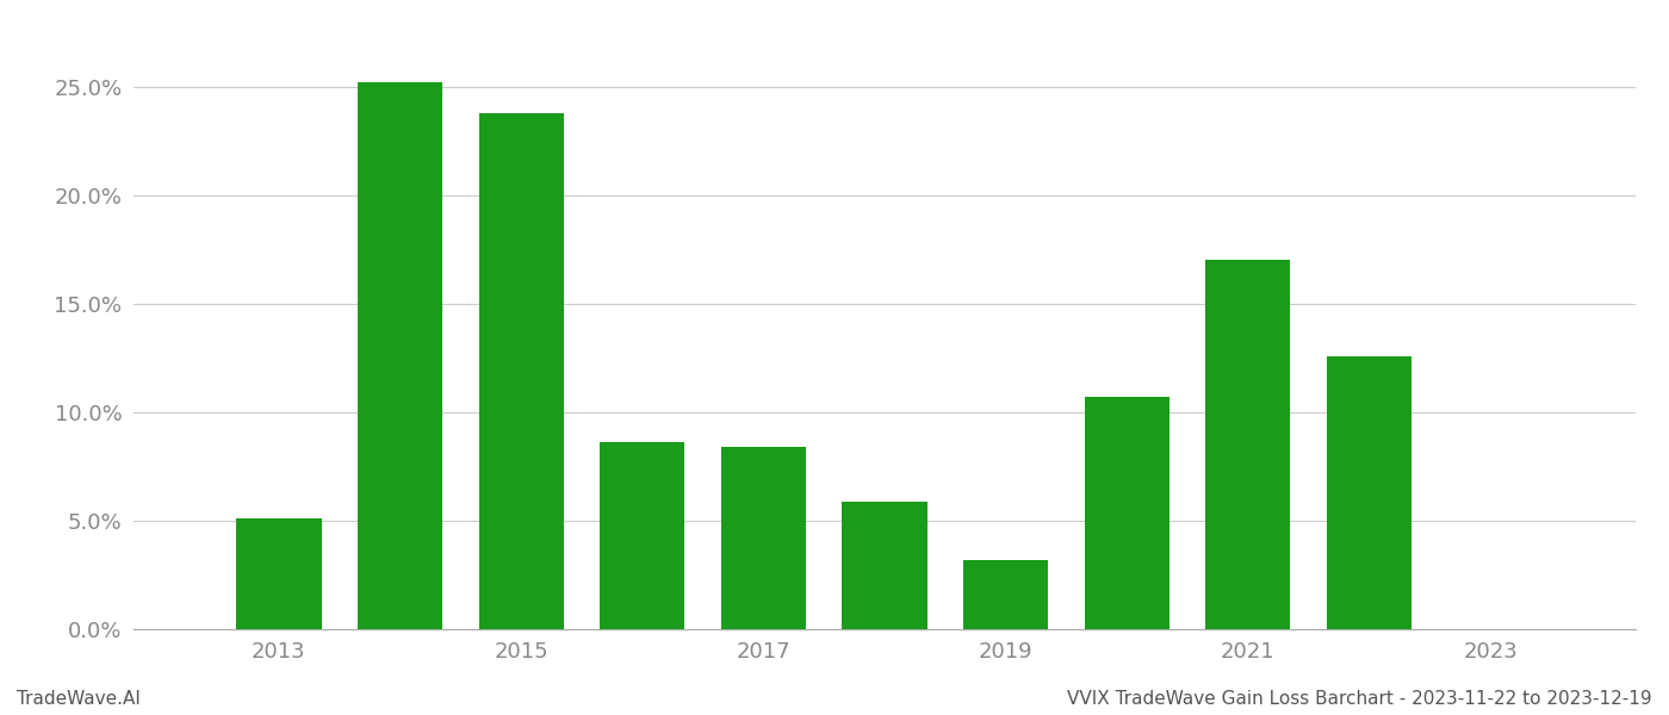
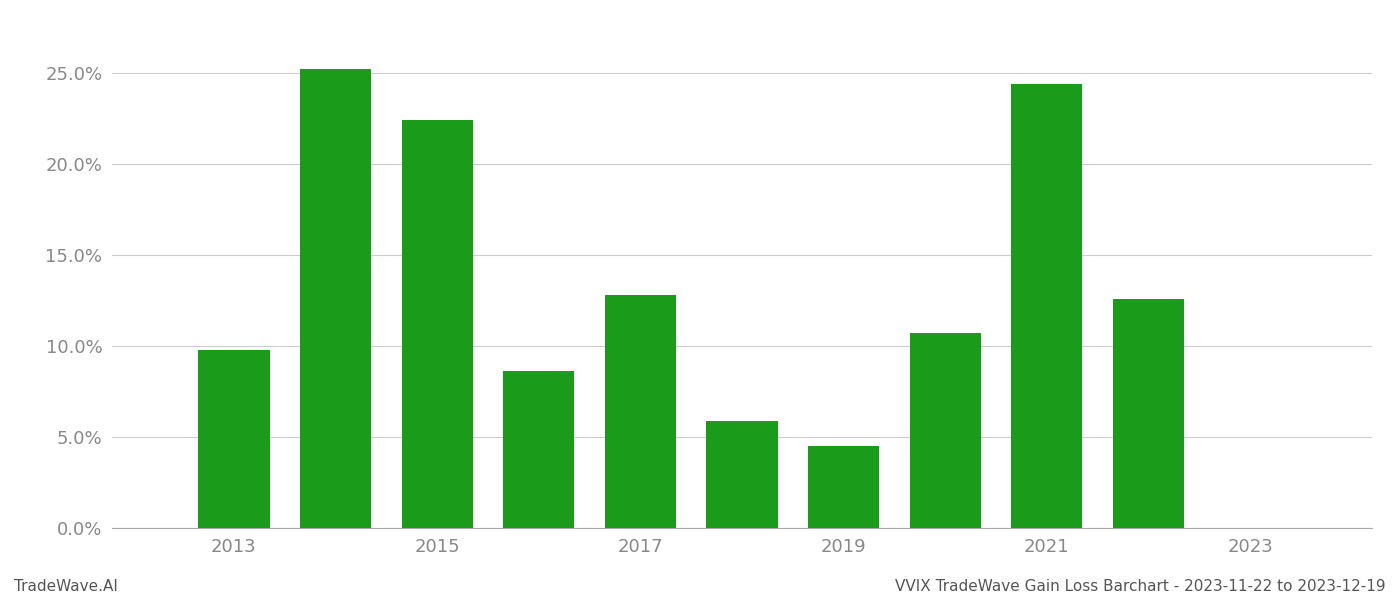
2013: 5.1% -> 9.8%
2015: 23.8% -> 22.4%
2017: 8.4% -> 12.8%
2019: 3.2% -> 4.5%
2021: 17.0% -> 24.4%
